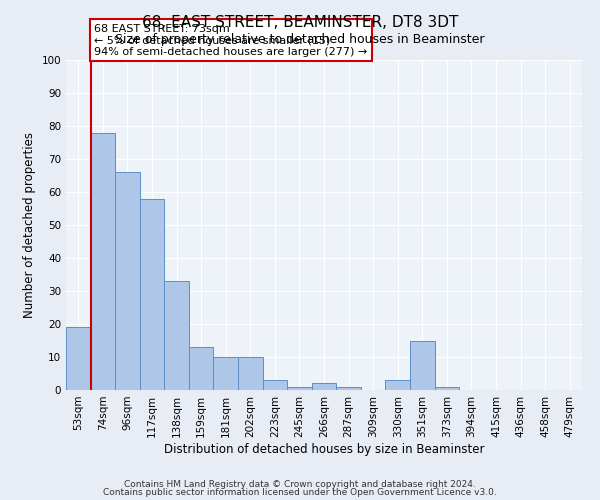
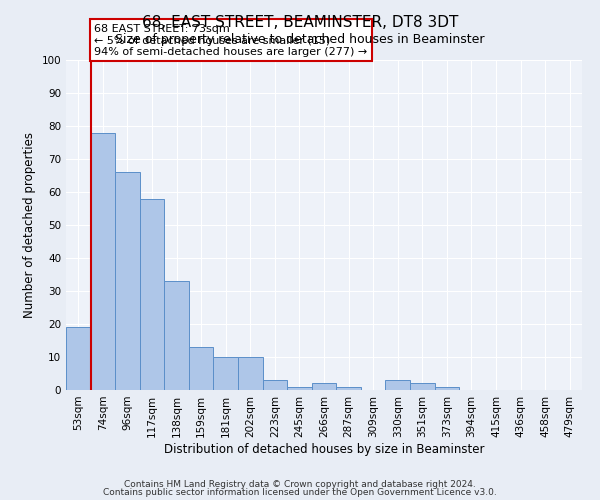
351sqm: 15 -> 2
